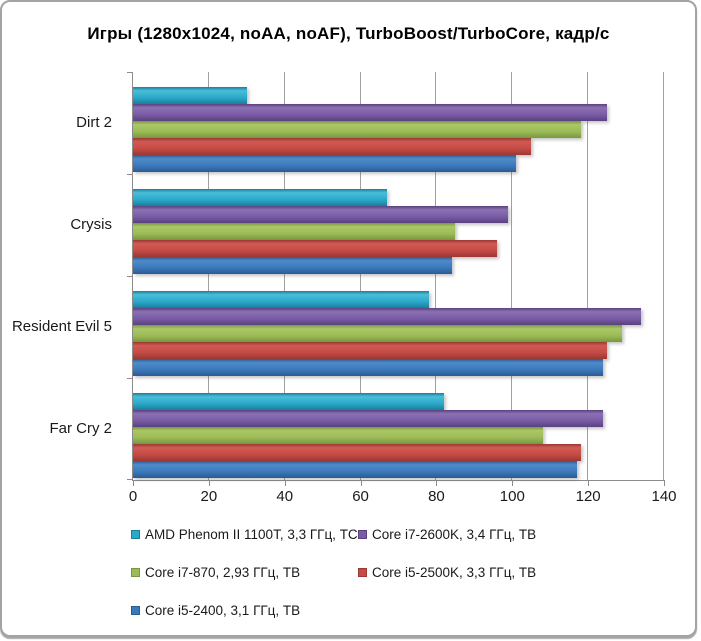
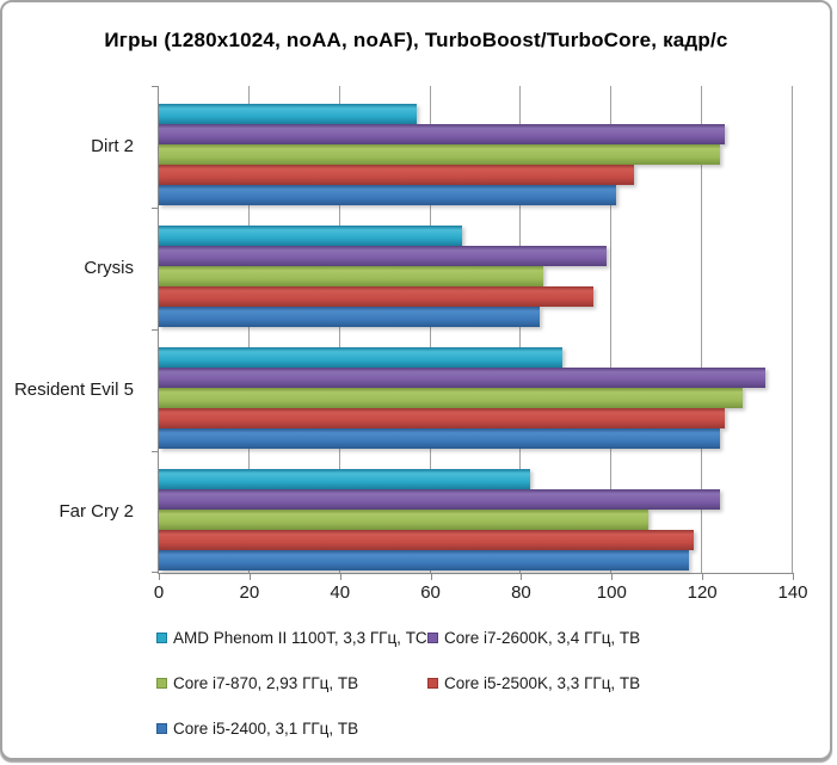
AMD Phenom II 1100T, 3,3 ГГц, TC/Dirt 2: 30 -> 57
Core i7-870, 2,93 ГГц, TB/Dirt 2: 118 -> 124
AMD Phenom II 1100T, 3,3 ГГц, TC/Resident Evil 5: 78 -> 89
